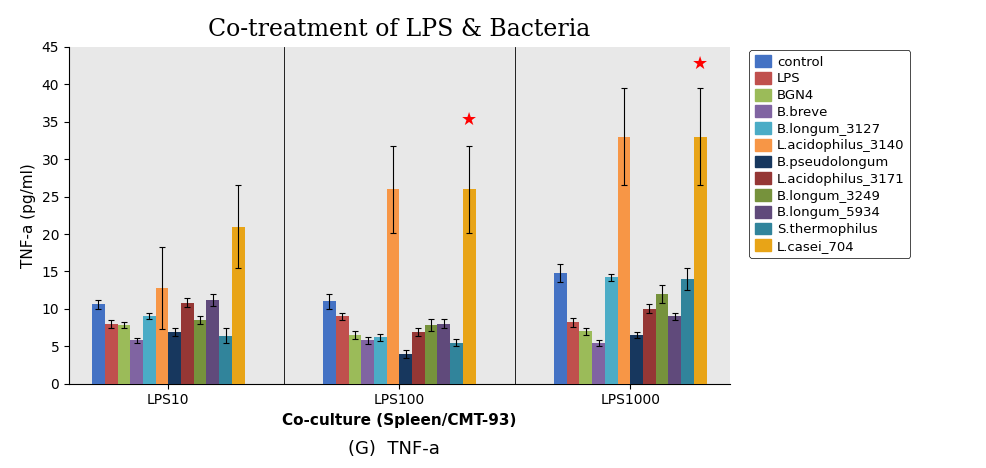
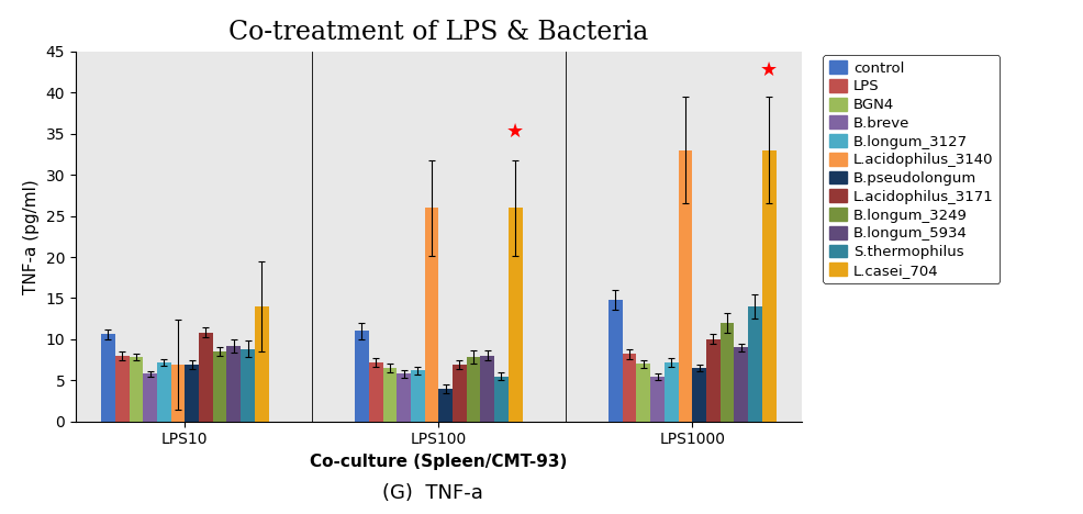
B.longum_3127/LPS10: 9.0 -> 7.2
L.acidophilus_3140/LPS10: 12.8 -> 6.9
B.longum_5934/LPS10: 11.2 -> 9.2
S.thermophilus/LPS10: 6.4 -> 8.8
L.casei_704/LPS10: 21 -> 14
LPS/LPS100: 9.0 -> 7.2
B.longum_3127/LPS1000: 14.2 -> 7.2
